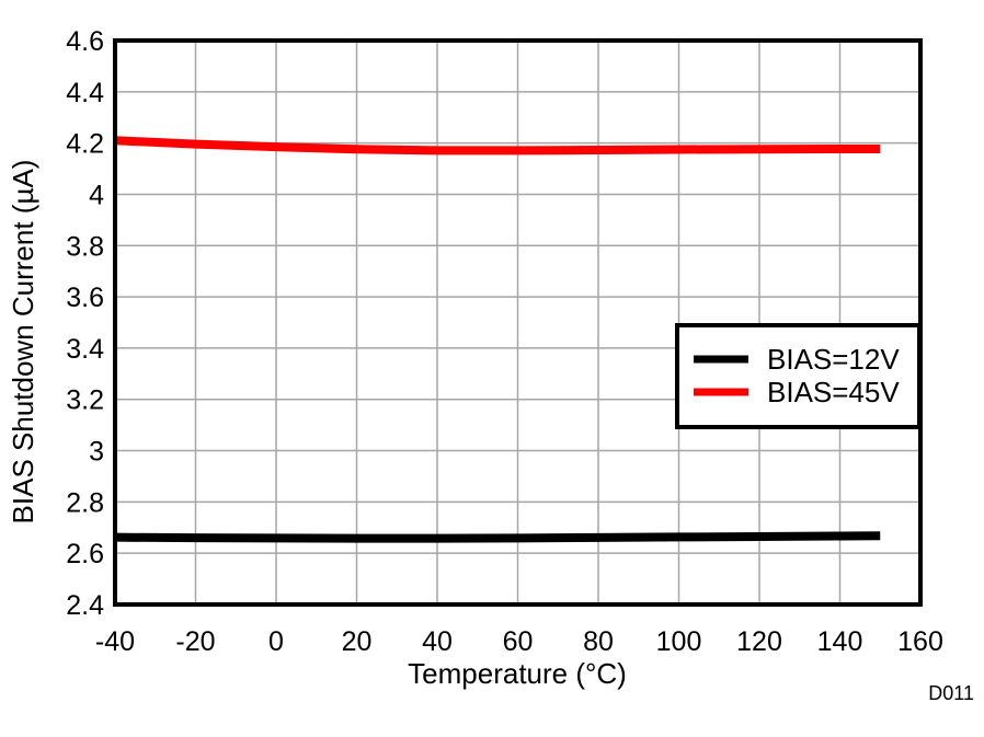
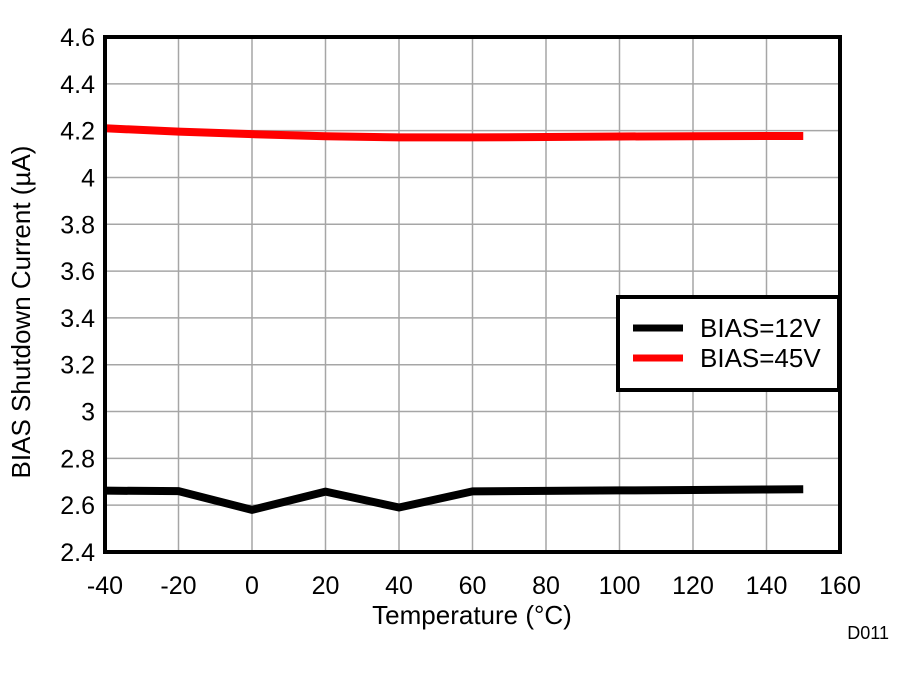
BIAS=12V/0: 2.66 -> 2.58
BIAS=12V/40: 2.66 -> 2.59
